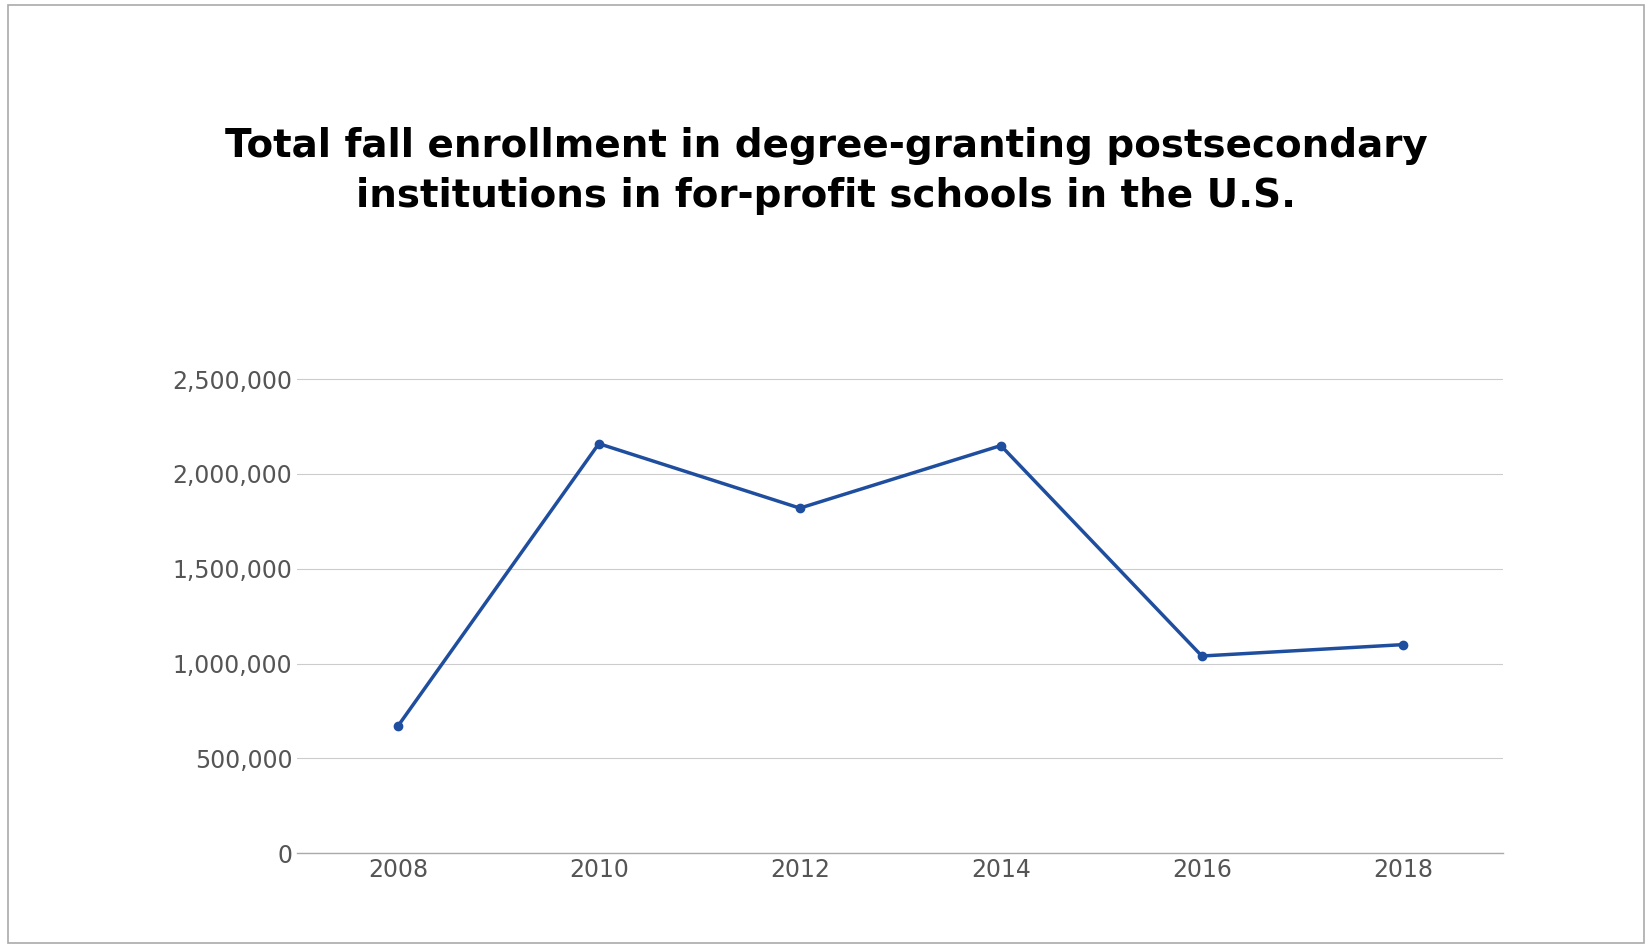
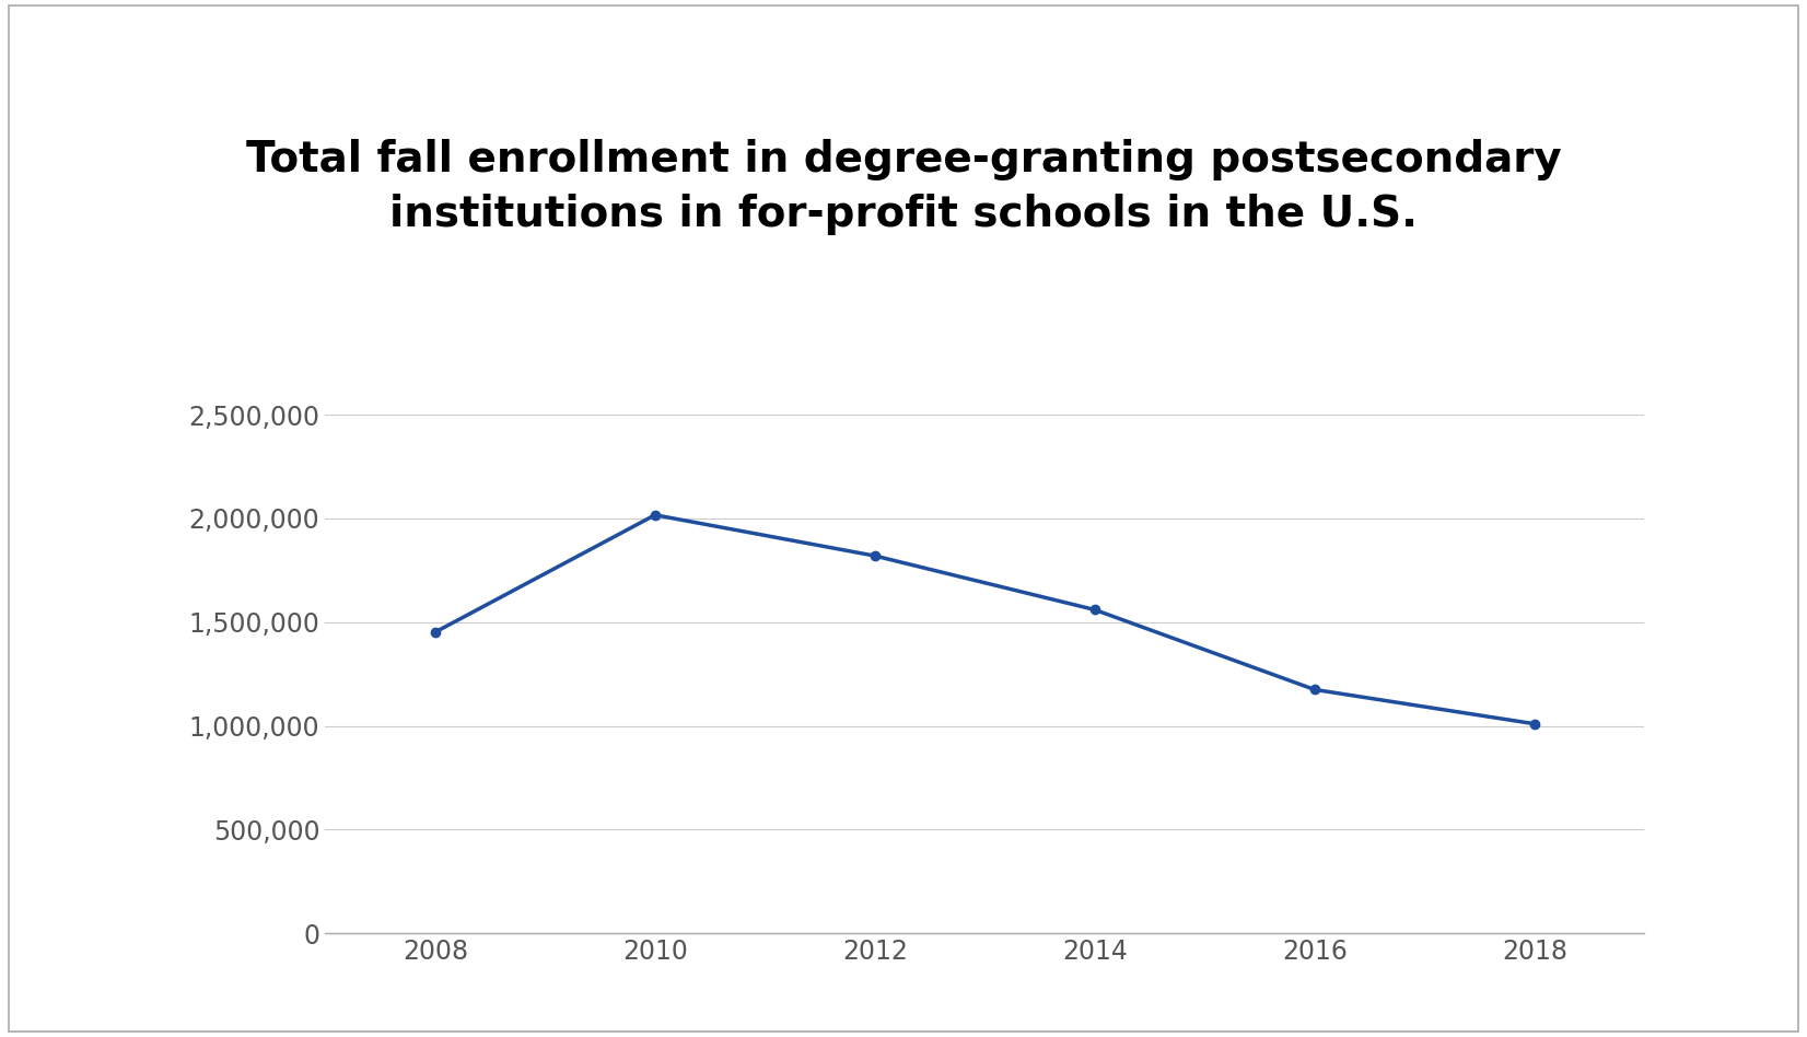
2008: 670,000 -> 1,450,000
2010: 2,160,000 -> 2,020,000
2014: 2,150,000 -> 1,560,000
2016: 1,040,000 -> 1,180,000
2018: 1,100,000 -> 1,010,000
